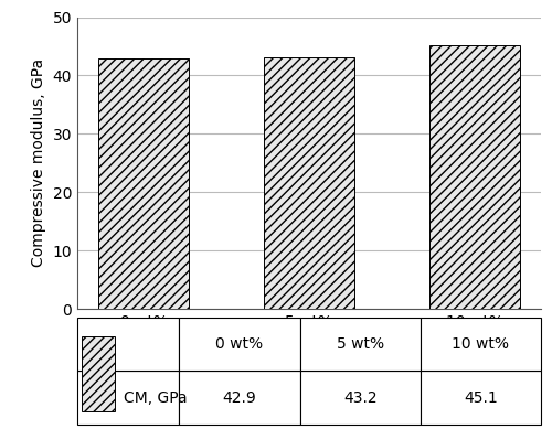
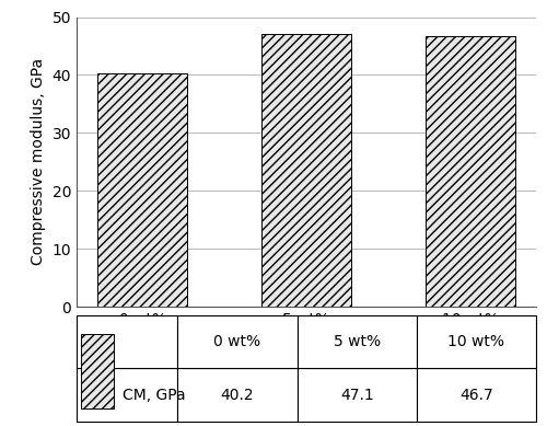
0 wt%: 42.9 -> 40.2
5 wt%: 43.2 -> 47.1
10 wt%: 45.1 -> 46.7
